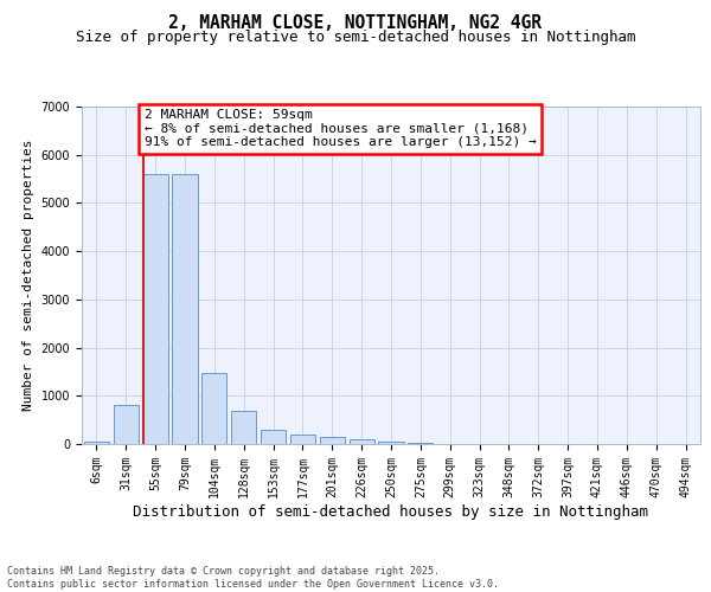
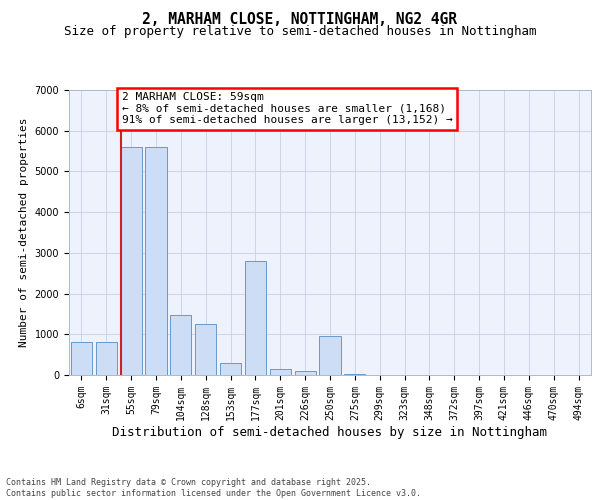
6sqm: 50 -> 800
128sqm: 680 -> 1250
177sqm: 200 -> 2800
250sqm: 60 -> 950
